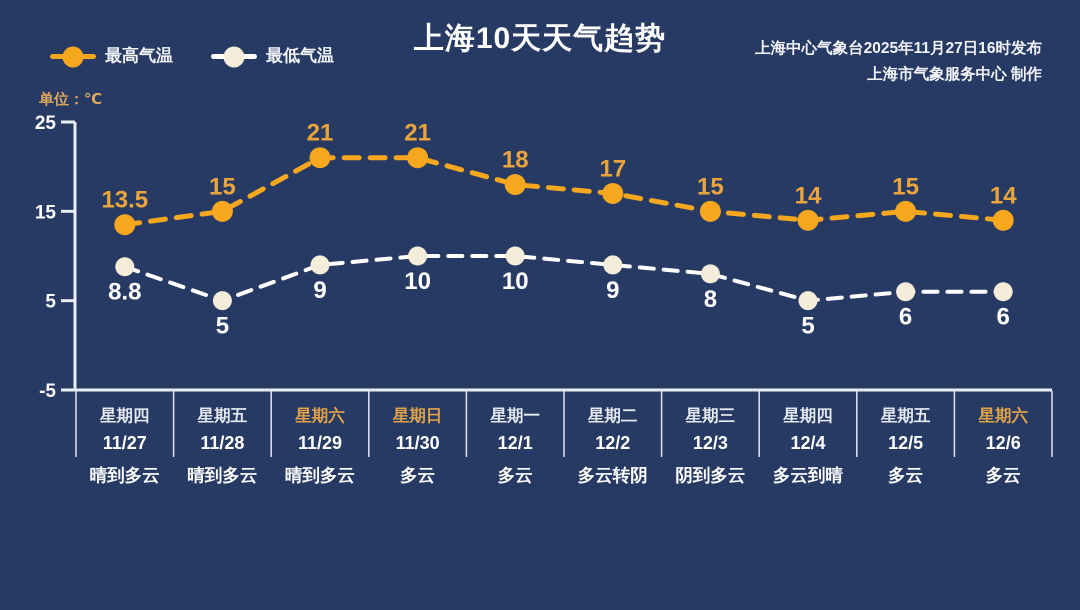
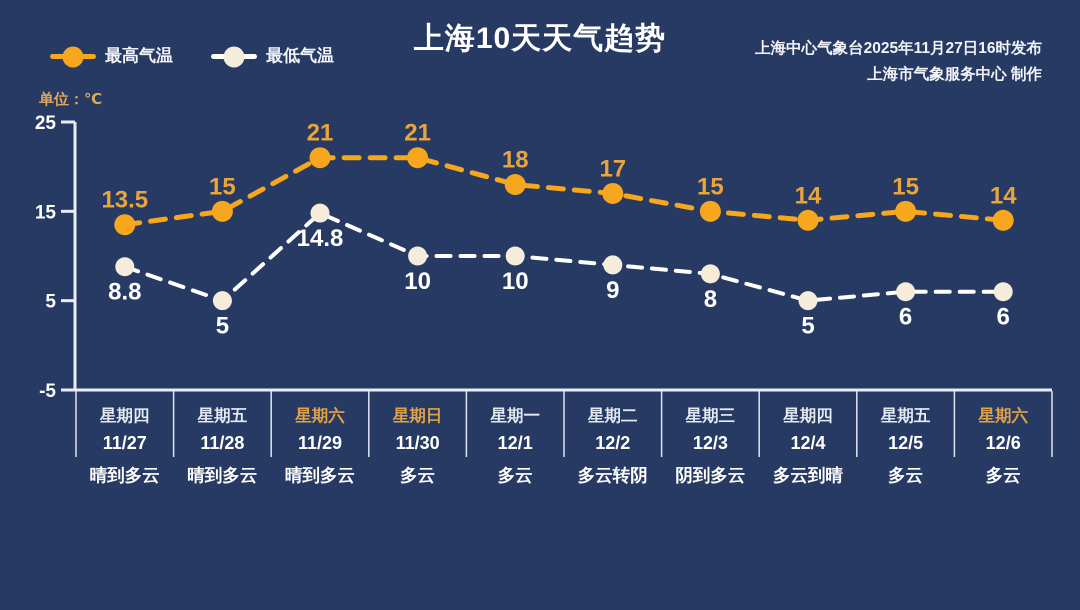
最低气温/11/29: 9 -> 14.8
